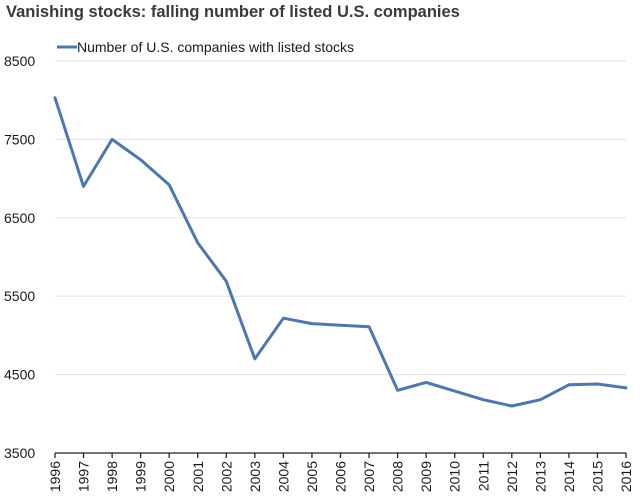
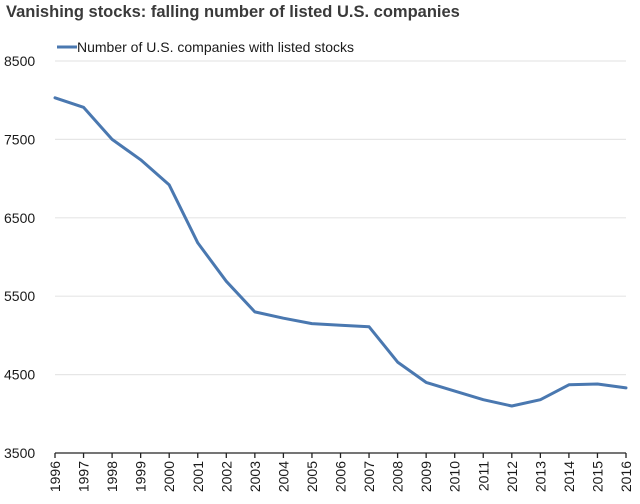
1997: 6900 -> 7900
2003: 4700 -> 5300
2008: 4300 -> 4700
